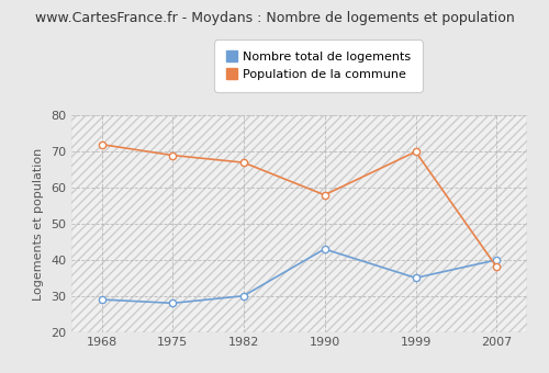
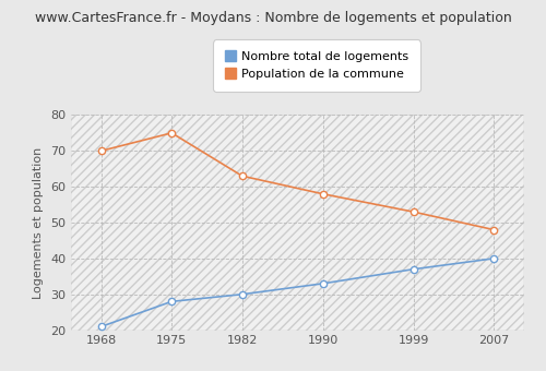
Nombre total de logements/1968: 29 -> 21
Population de la commune/1968: 72 -> 70
Population de la commune/1975: 69 -> 75
Population de la commune/1982: 67 -> 63
Nombre total de logements/1990: 43 -> 33
Nombre total de logements/1999: 35 -> 37
Population de la commune/1999: 70 -> 53
Population de la commune/2007: 38 -> 48
